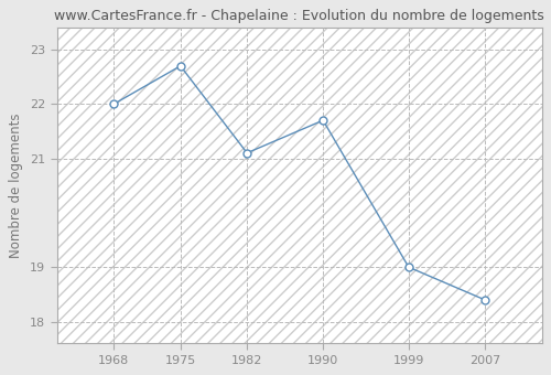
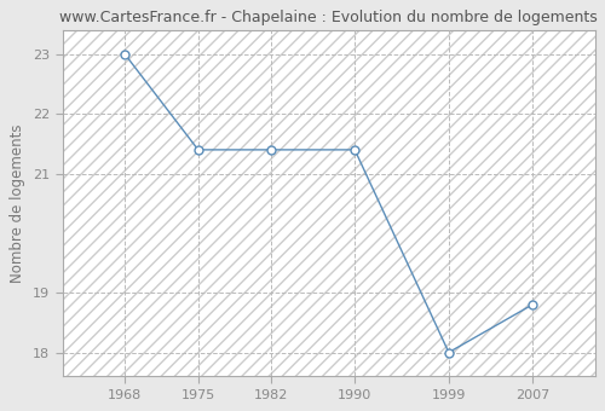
1968: 22.0 -> 23.0
1975: 22.7 -> 21.4
1982: 21.1 -> 21.4
1990: 21.7 -> 21.4
1999: 19.0 -> 18.0
2007: 18.4 -> 18.8
